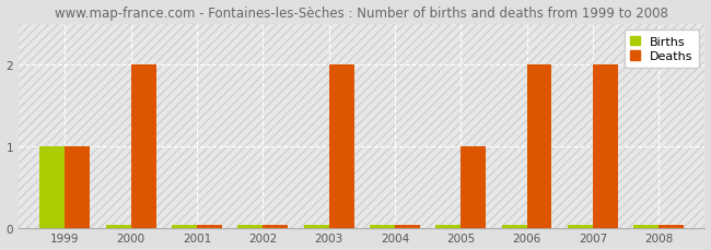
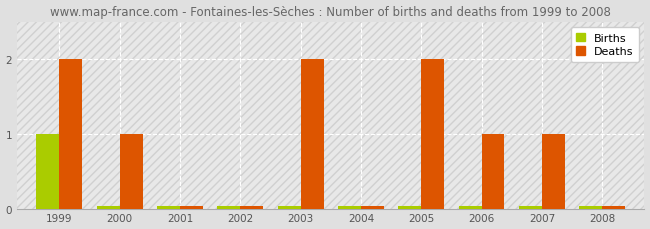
Deaths/1999: 1 -> 2
Deaths/2000: 2 -> 1
Deaths/2005: 1 -> 2
Deaths/2006: 2 -> 1
Deaths/2007: 2 -> 1
